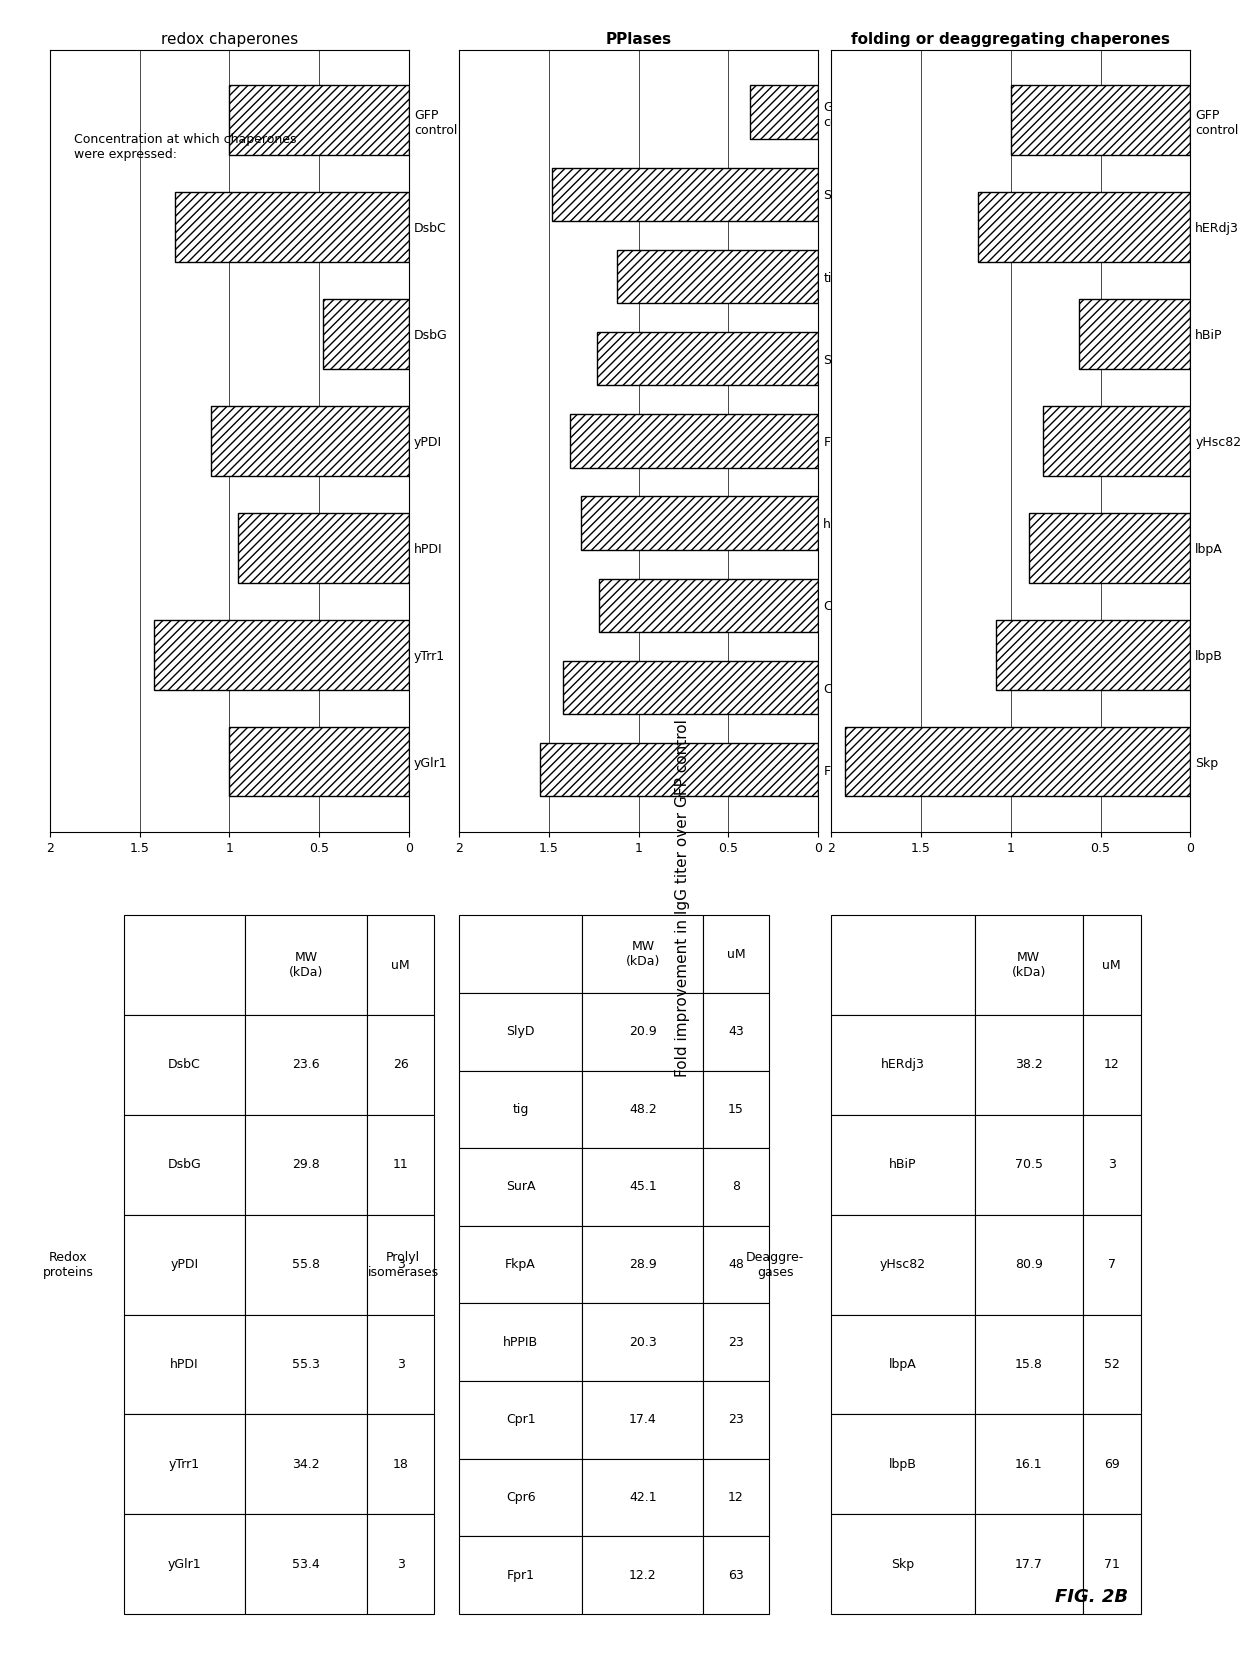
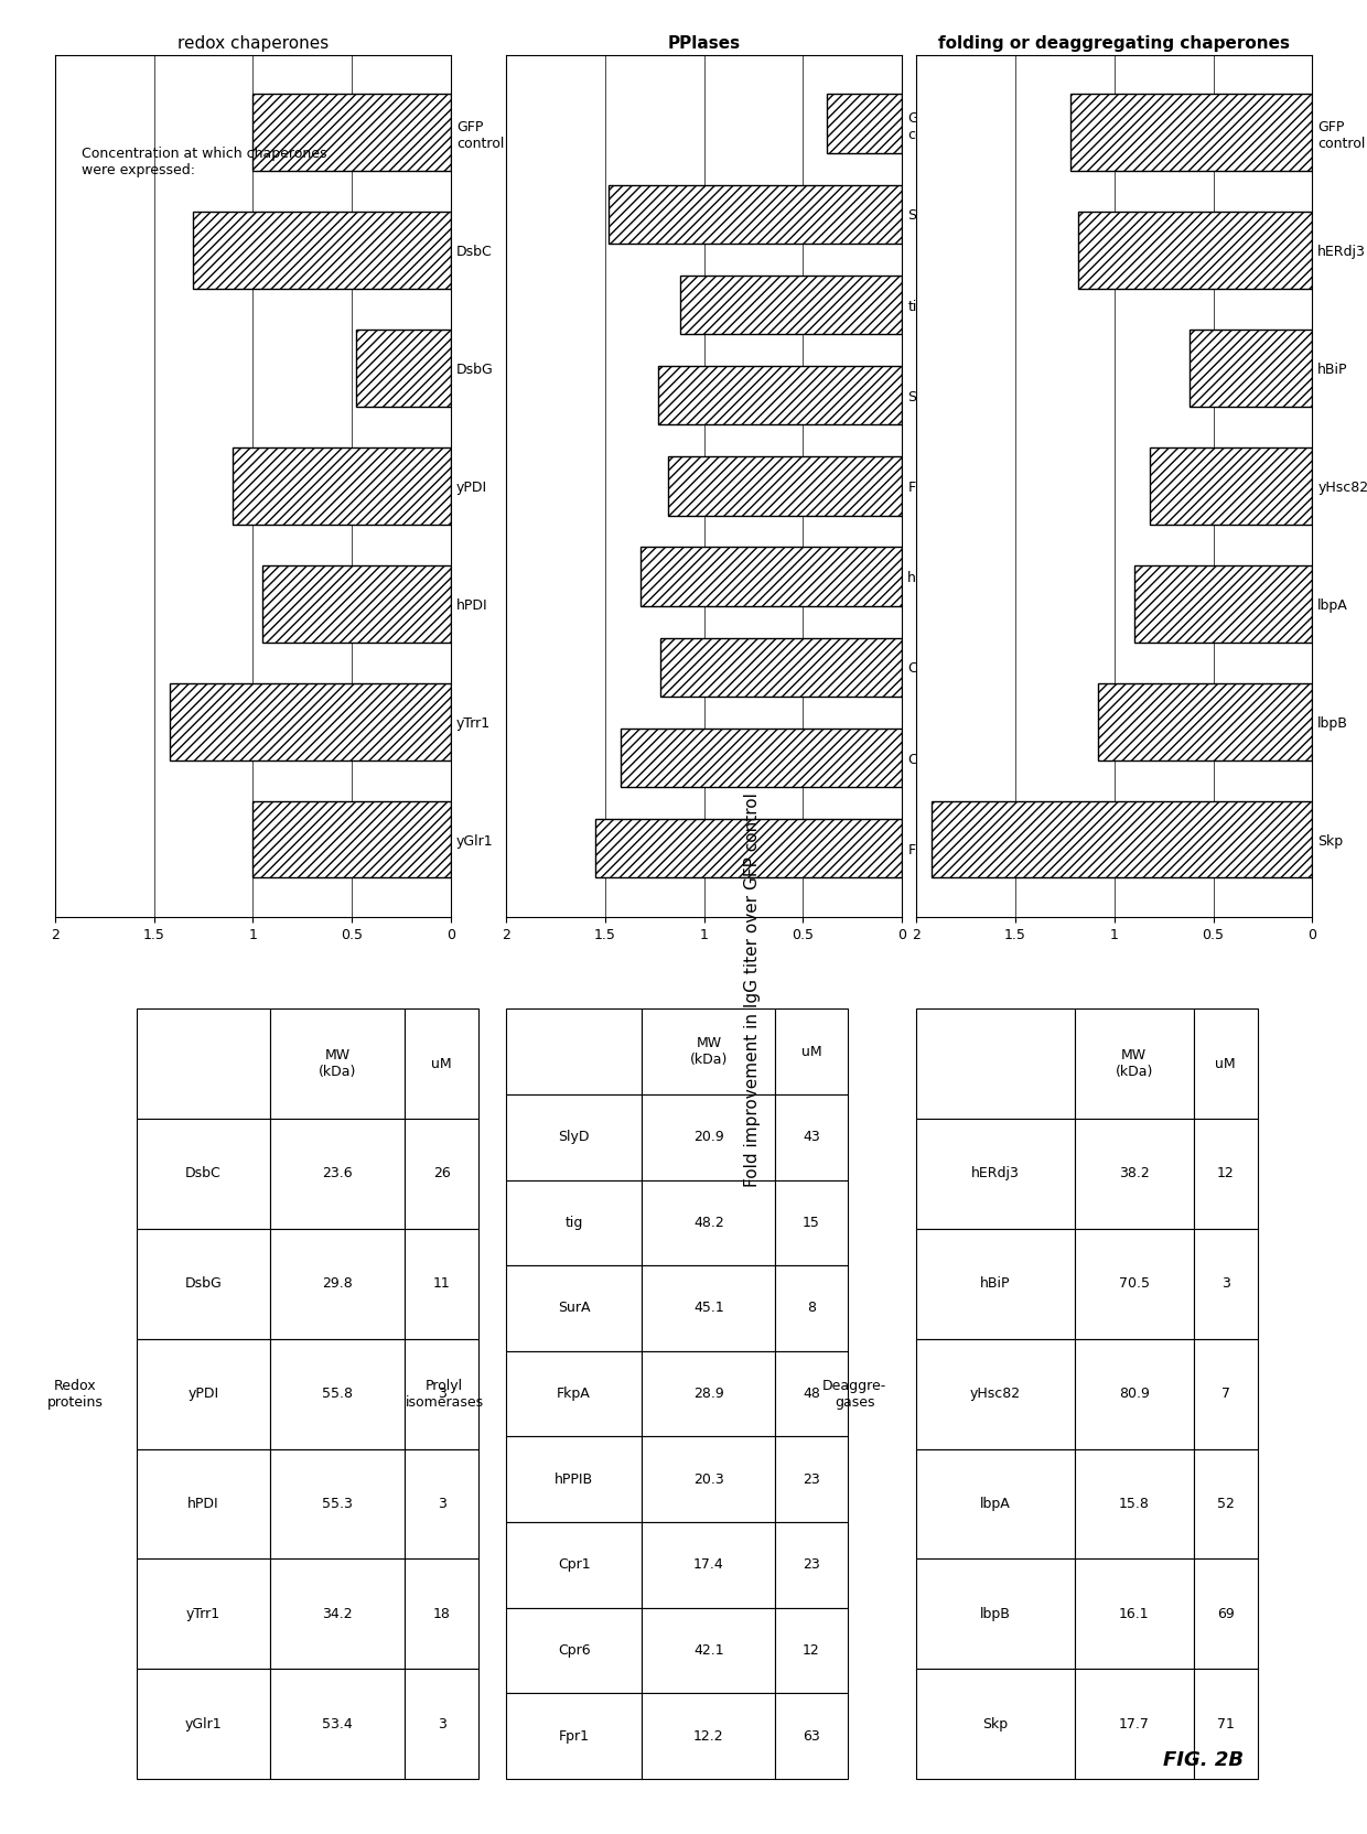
PPlases/FkpA: 1.38 -> 1.18
folding or deaggregating chaperones/GFP control: 1.00 -> 1.22
